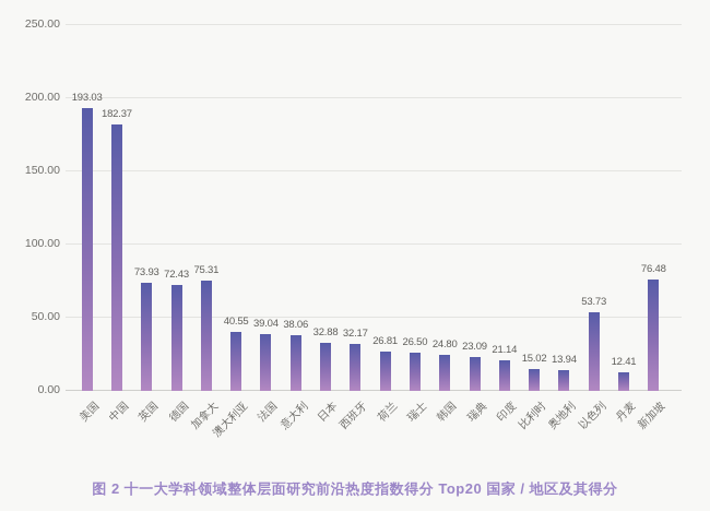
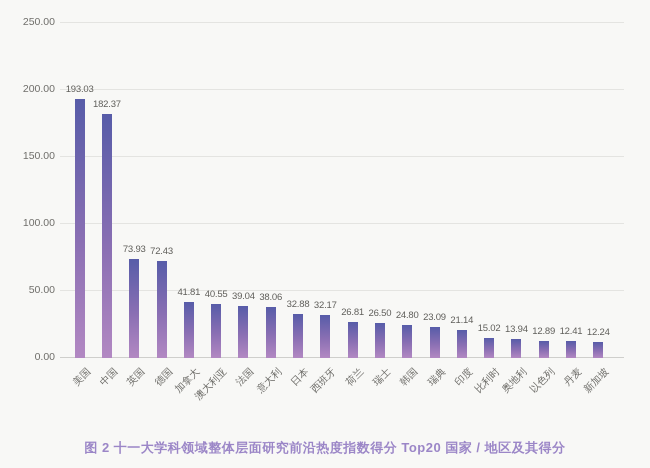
加拿大: 75.31 -> 41.81
以色列: 53.73 -> 12.89
新加坡: 76.48 -> 12.24
